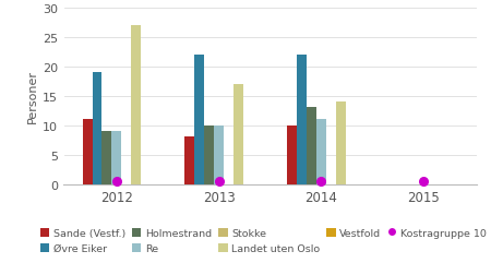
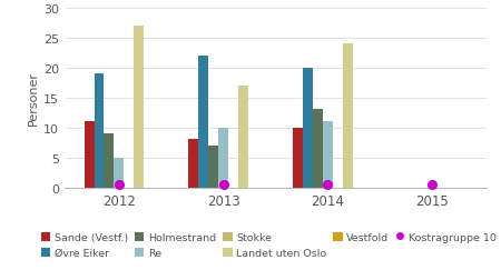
Re/2012: 9 -> 5
Holmestrand/2013: 10 -> 7
Øvre Eiker/2014: 22 -> 20
Landet uten Oslo/2014: 14 -> 24
